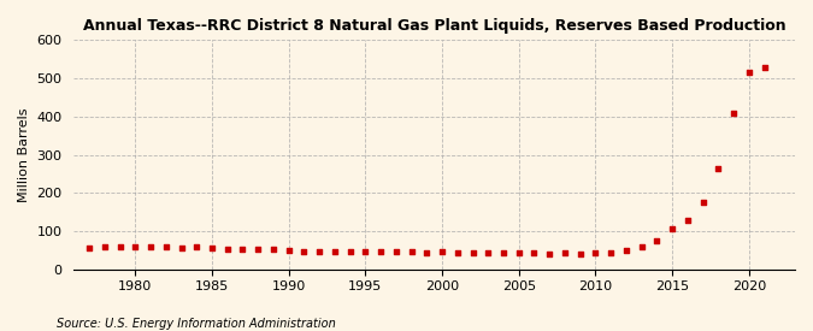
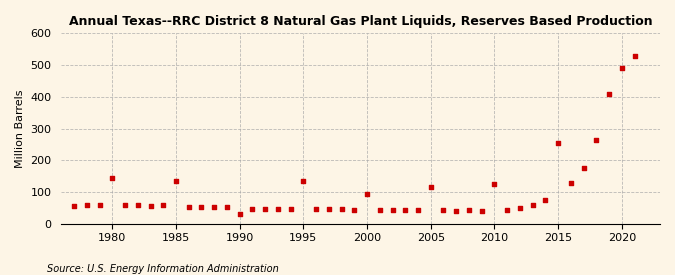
1980: 60 -> 145
1985: 57 -> 135
1990: 50 -> 30
1995: 45 -> 135
2000: 45 -> 95
2005: 43 -> 115
2010: 42 -> 125
2015: 105 -> 255
2020: 515 -> 490
